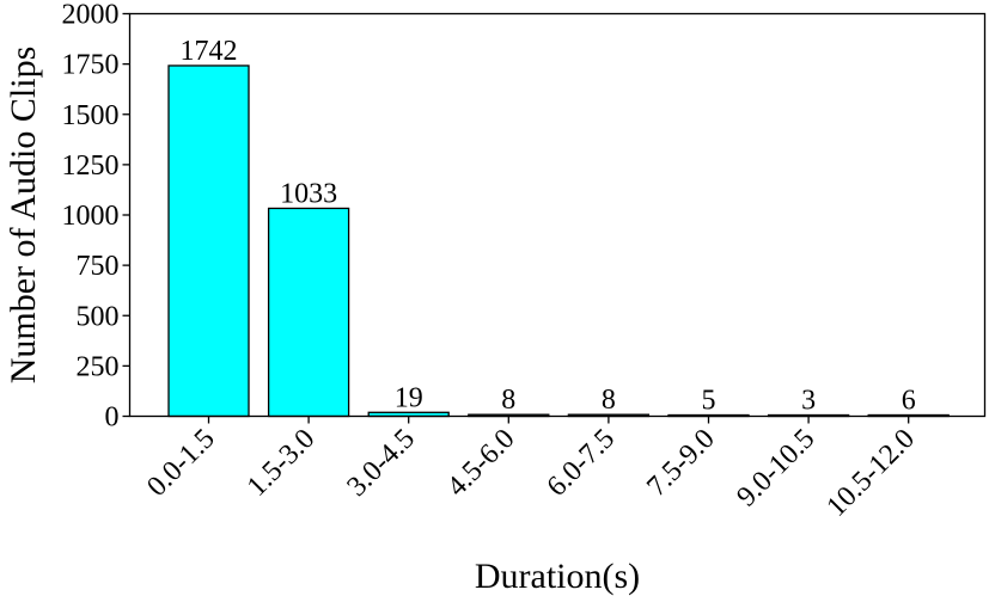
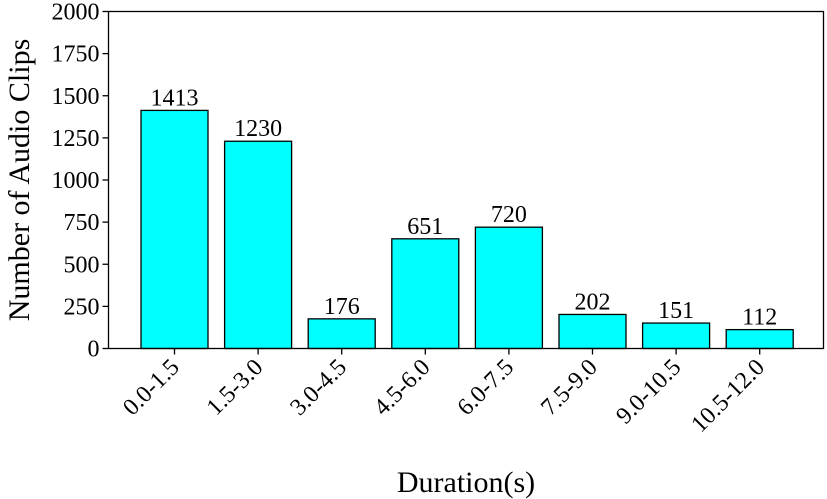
0.0-1.5: 1742 -> 1413
1.5-3.0: 1033 -> 1230
3.0-4.5: 19 -> 176
4.5-6.0: 8 -> 651
6.0-7.5: 8 -> 720
7.5-9.0: 5 -> 202
9.0-10.5: 3 -> 151
10.5-12.0: 6 -> 112
